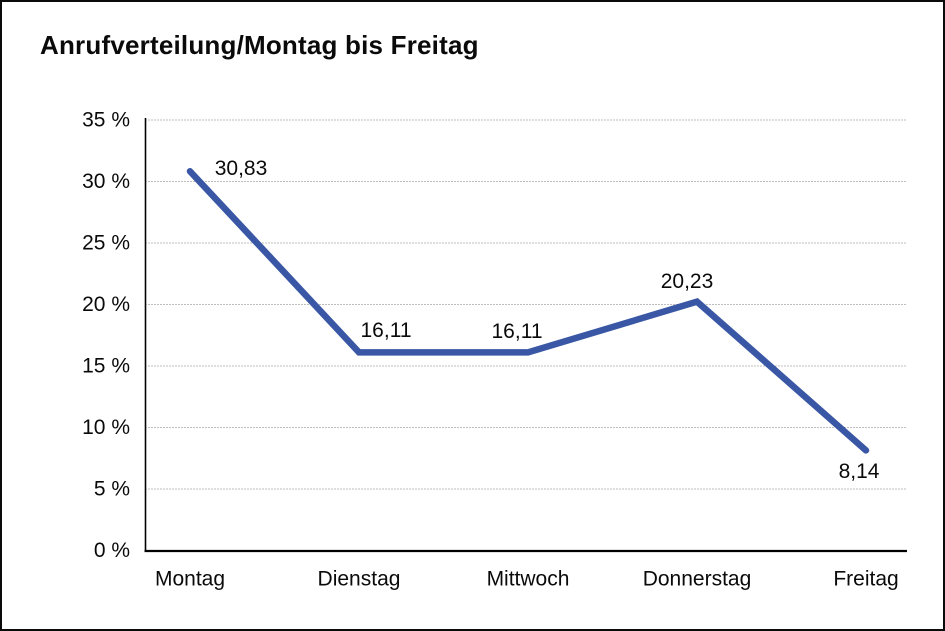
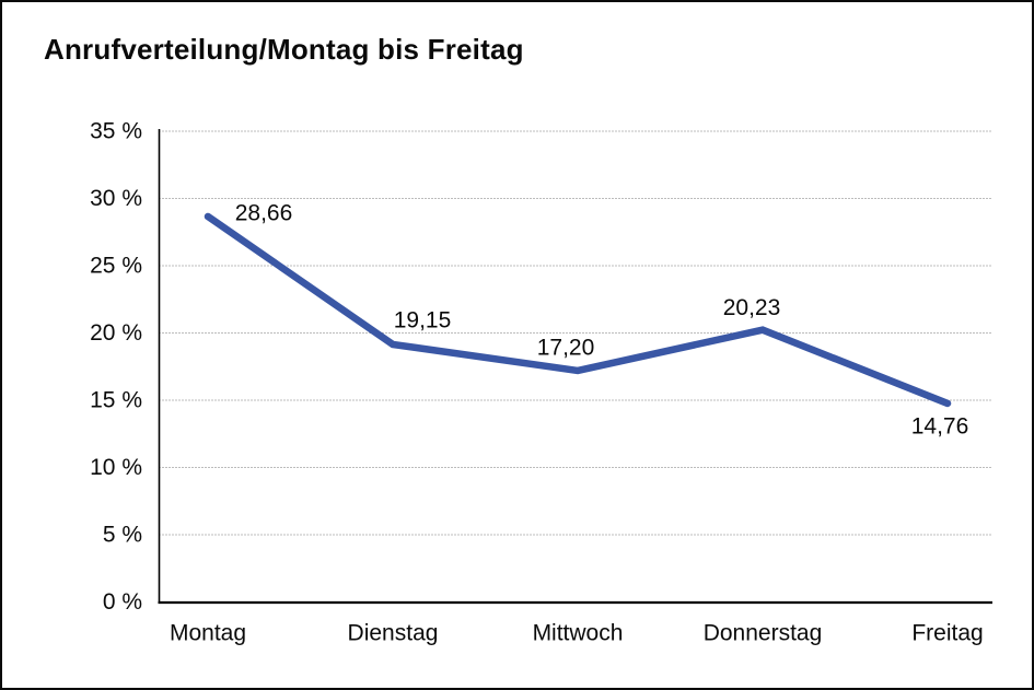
Montag: 30,83 -> 28,66
Dienstag: 16,11 -> 19,15
Mittwoch: 16,11 -> 17,20
Freitag: 8,14 -> 14,76
